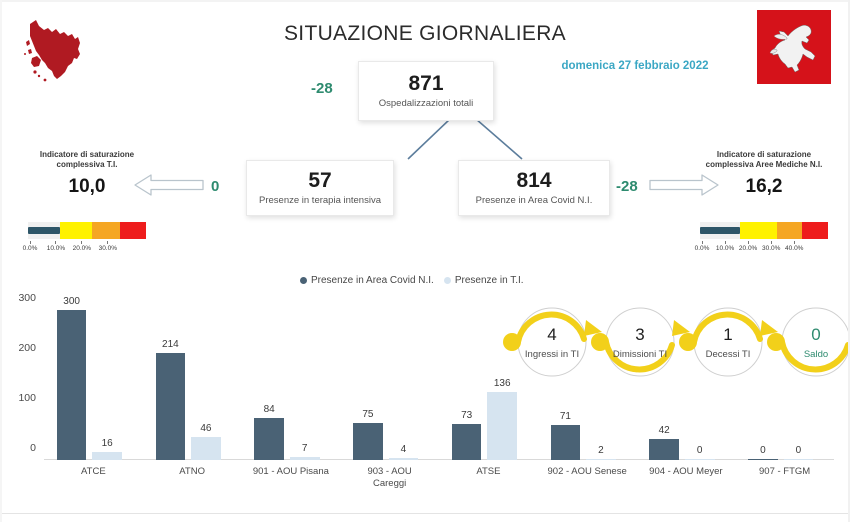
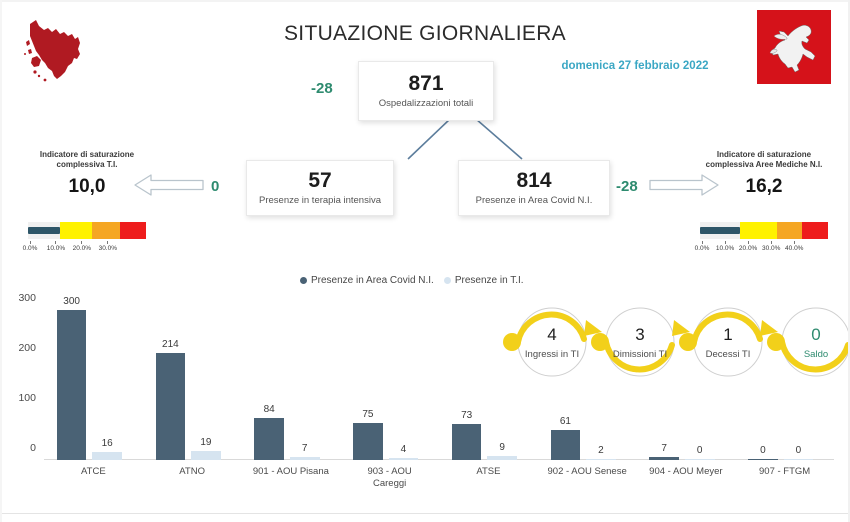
Presenze in T.I./ATNO: 46 -> 19
Presenze in T.I./ATSE: 136 -> 9
Presenze in Area Covid N.I./902 - AOU Senese: 71 -> 61
Presenze in Area Covid N.I./904 - AOU Meyer: 42 -> 7
